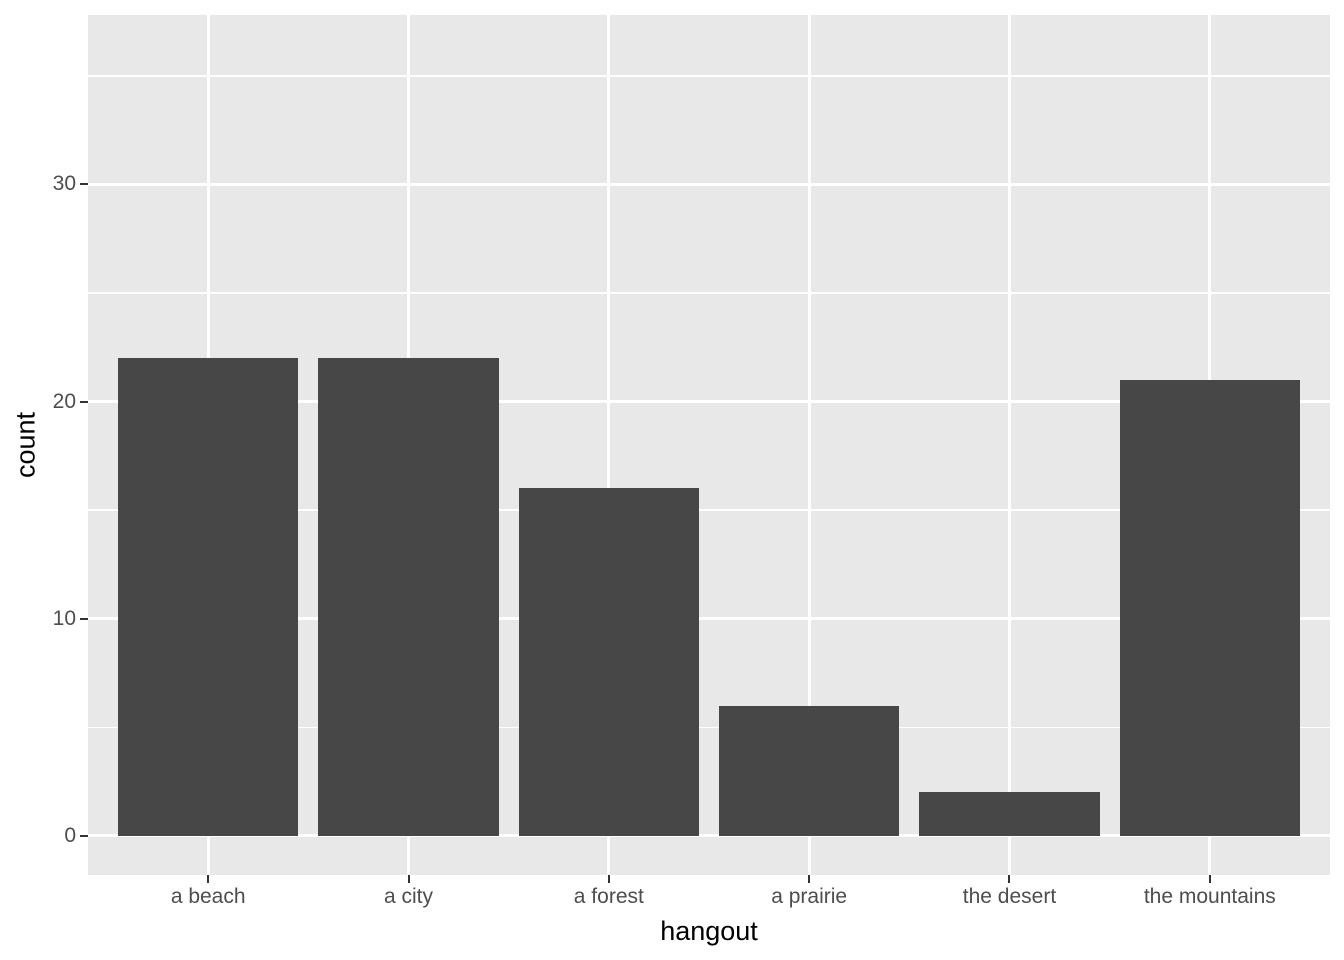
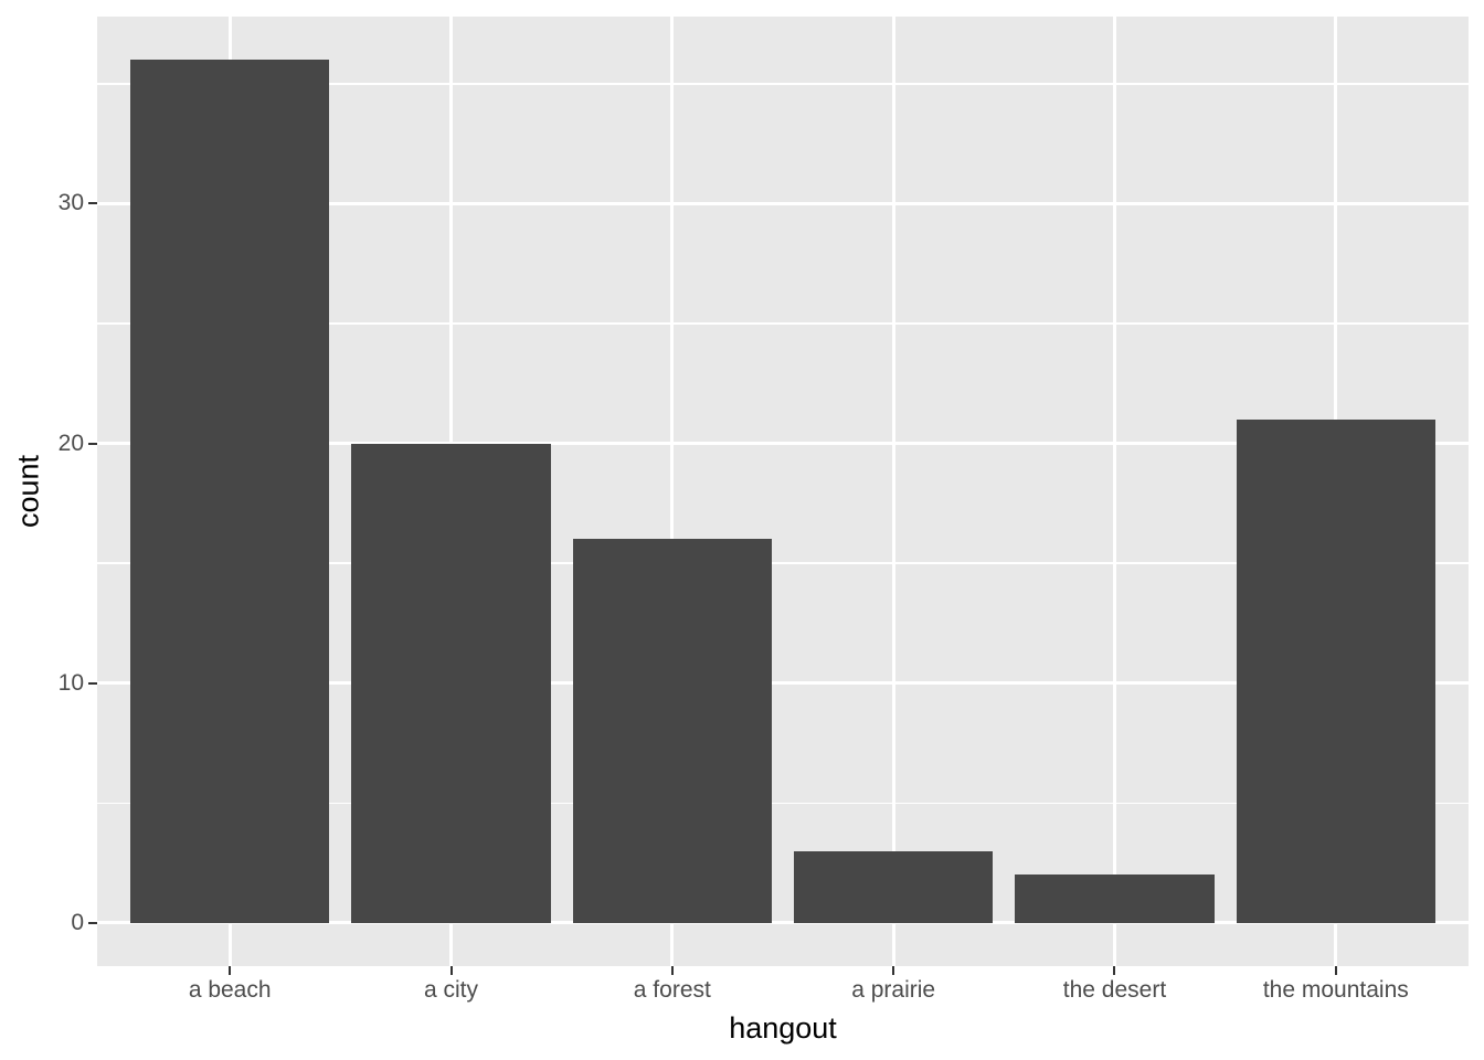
a beach: 22 -> 36
a city: 22 -> 20
a prairie: 6 -> 3
